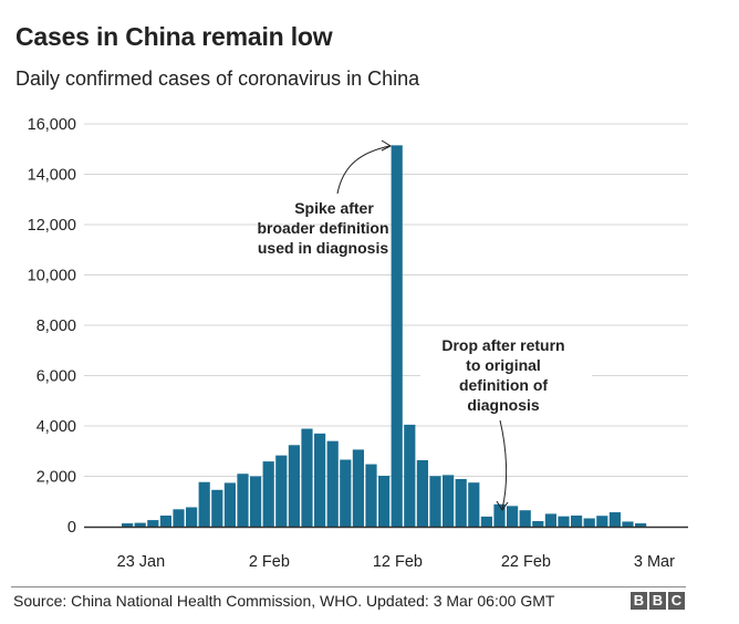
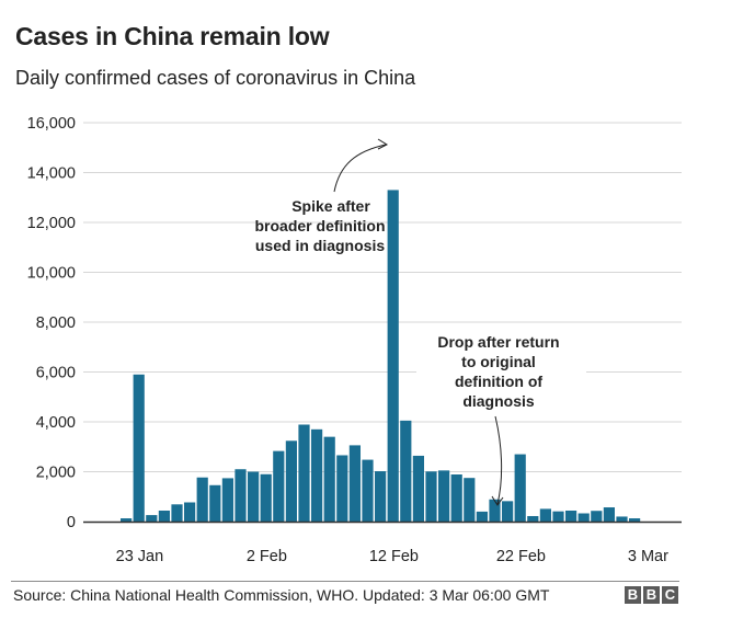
23 Jan: 200 -> 5900
2 Feb: 2600 -> 1900
12 Feb: 15200 -> 13300
22 Feb: 600 -> 2700
